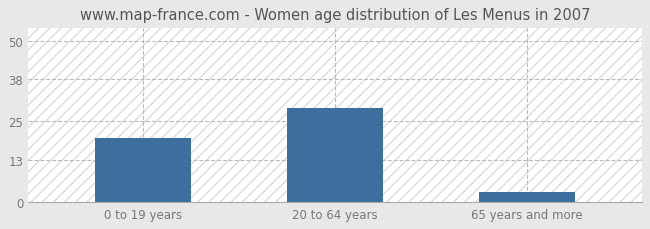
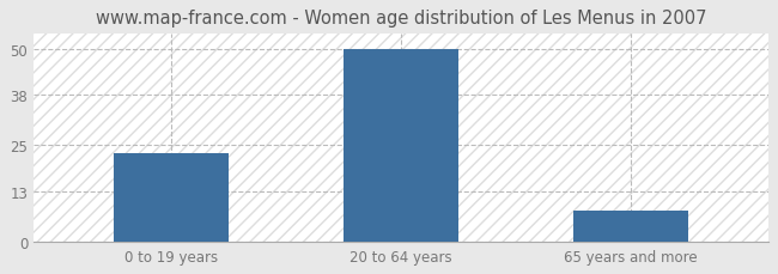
0 to 19 years: 20 -> 23
20 to 64 years: 29 -> 50
65 years and more: 3 -> 8
